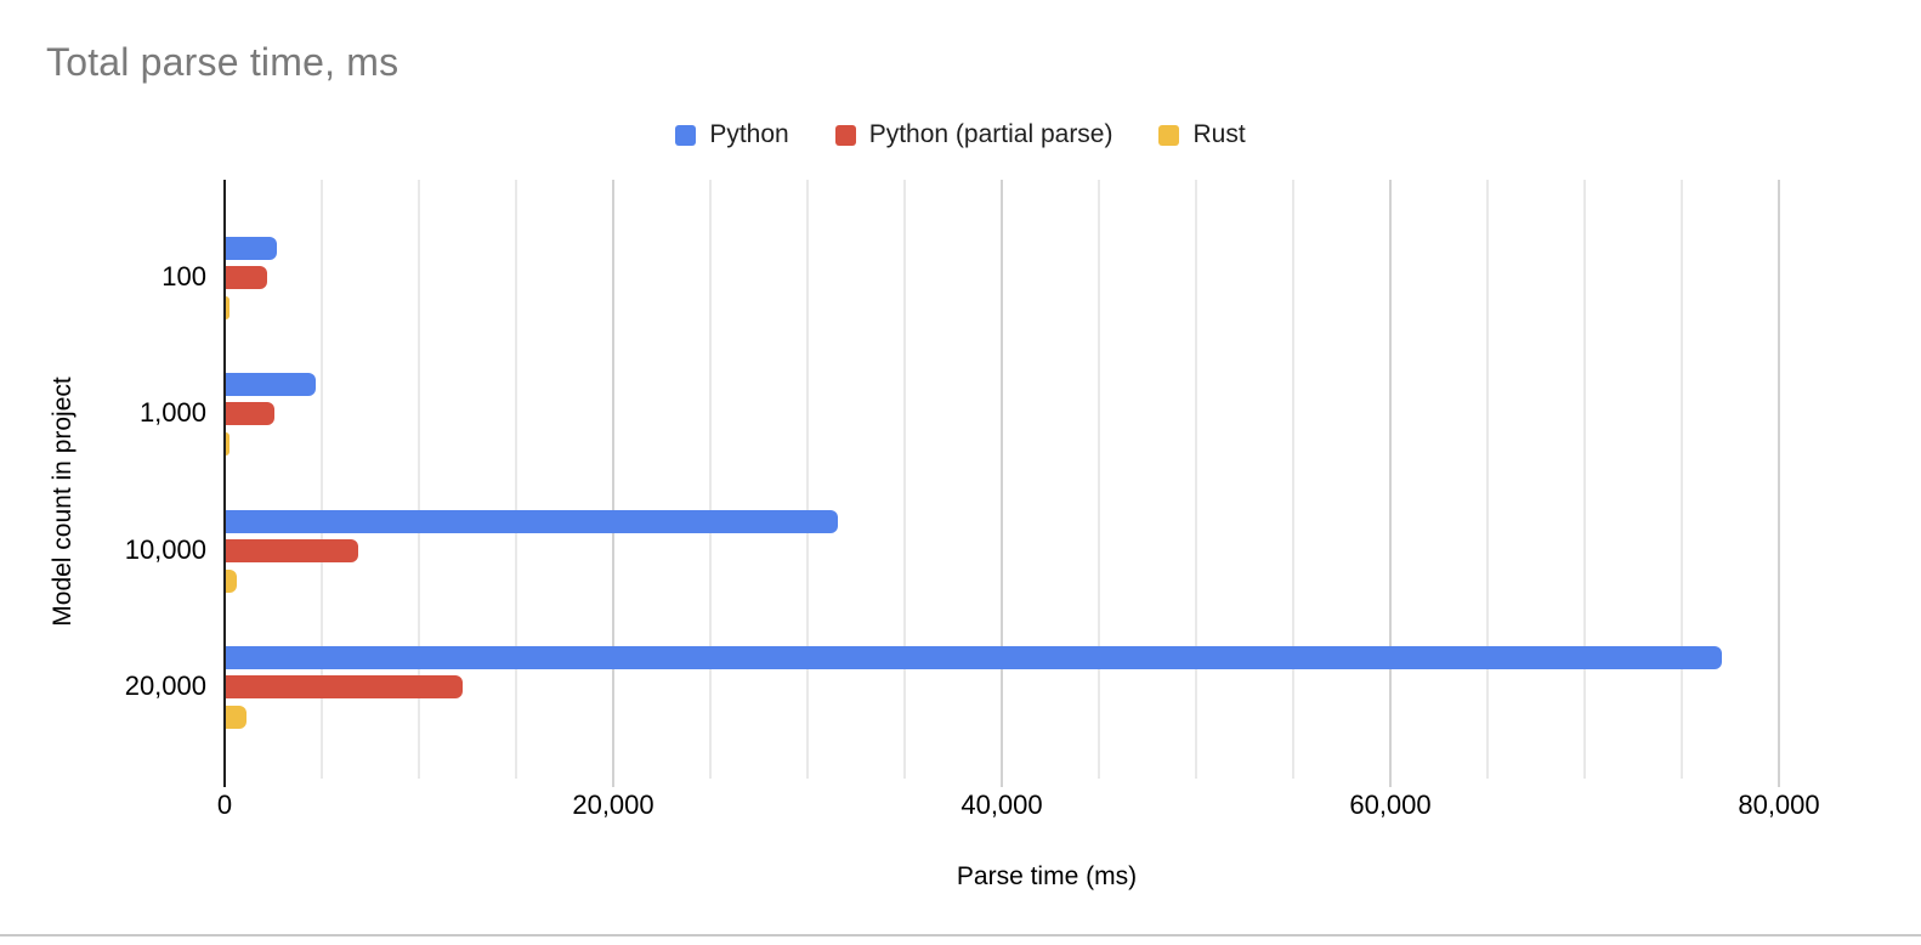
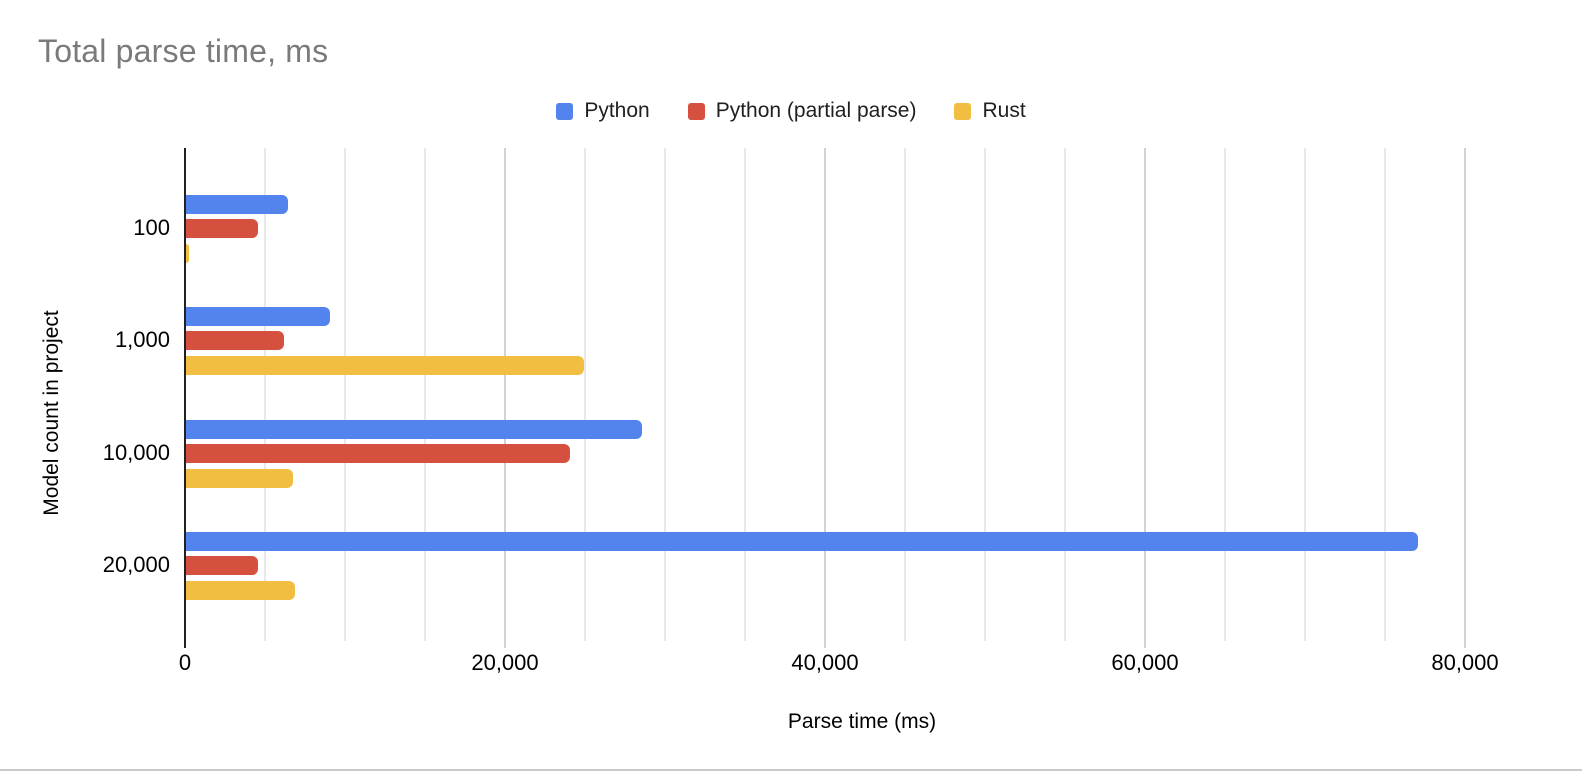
Python/100: 2600 -> 6400
Python (partial parse)/100: 2100 -> 4500
Python/1,000: 4600 -> 9000
Python (partial parse)/1,000: 2500 -> 6100
Rust/1,000: 200 -> 24900
Python/10,000: 31500 -> 28500
Python (partial parse)/10,000: 6800 -> 24000
Rust/10,000: 600 -> 6700
Python (partial parse)/20,000: 12200 -> 4500
Rust/20,000: 1000 -> 6800
